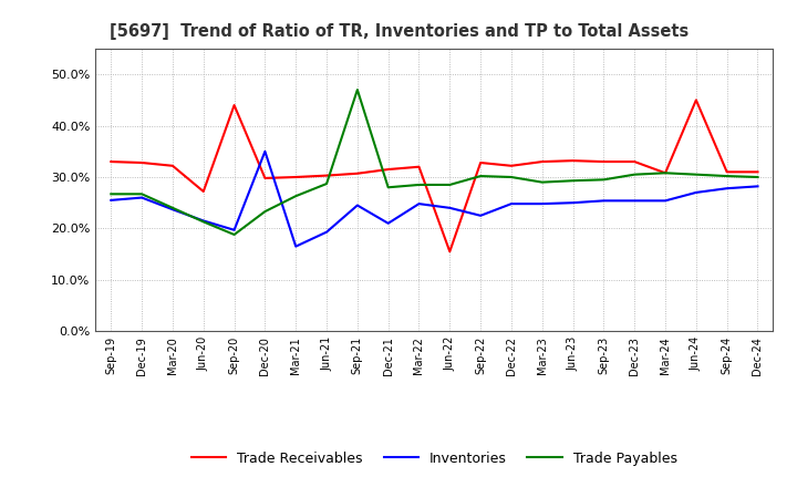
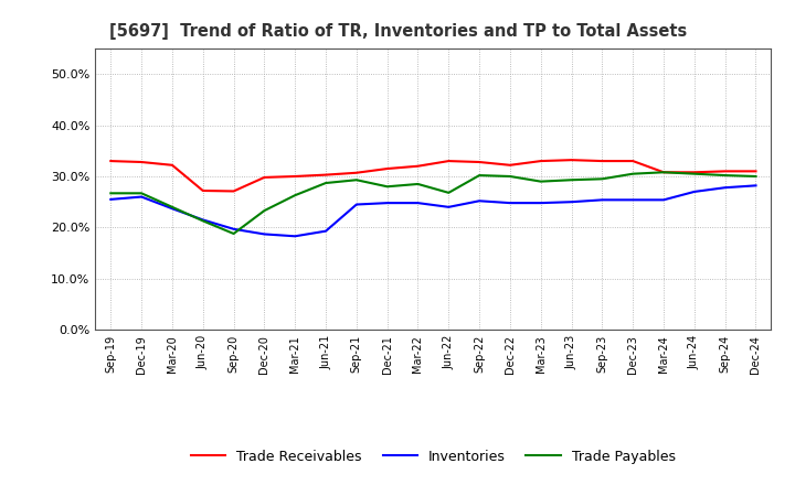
Trade Receivables/Sep-20: 44.0% -> 27.1%
Inventories/Dec-20: 35.0% -> 18.7%
Inventories/Mar-21: 16.5% -> 18.3%
Trade Payables/Sep-21: 47.0% -> 29.3%
Inventories/Dec-21: 21.0% -> 24.8%
Trade Receivables/Jun-22: 15.5% -> 33.0%
Trade Payables/Jun-22: 28.5% -> 26.8%
Inventories/Sep-22: 22.5% -> 25.2%
Trade Receivables/Jun-24: 45.0% -> 30.8%
